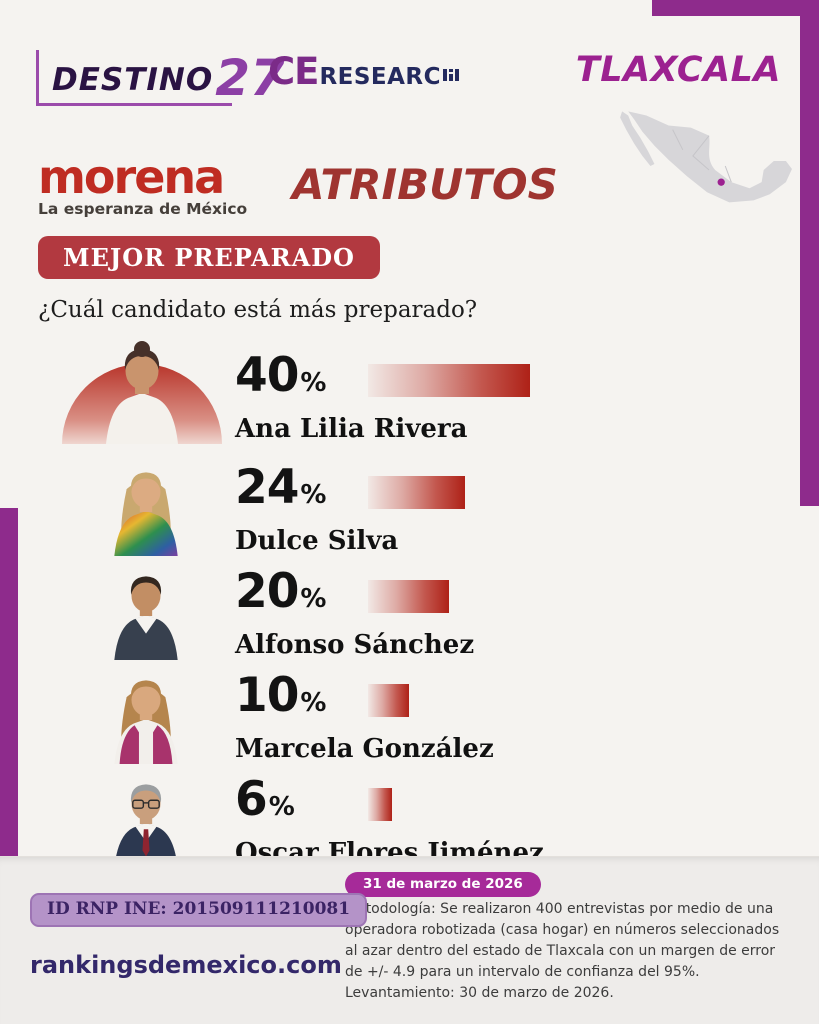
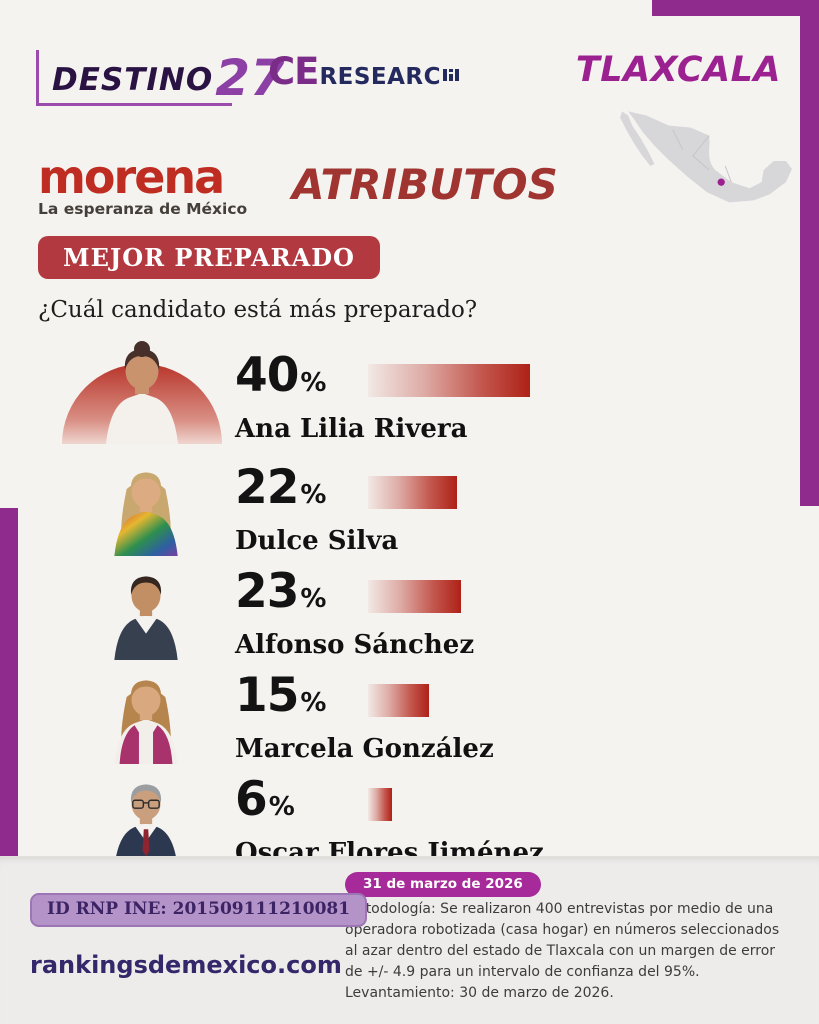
Dulce Silva: 24 -> 22
Alfonso Sánchez: 20 -> 23
Marcela González: 10 -> 15
